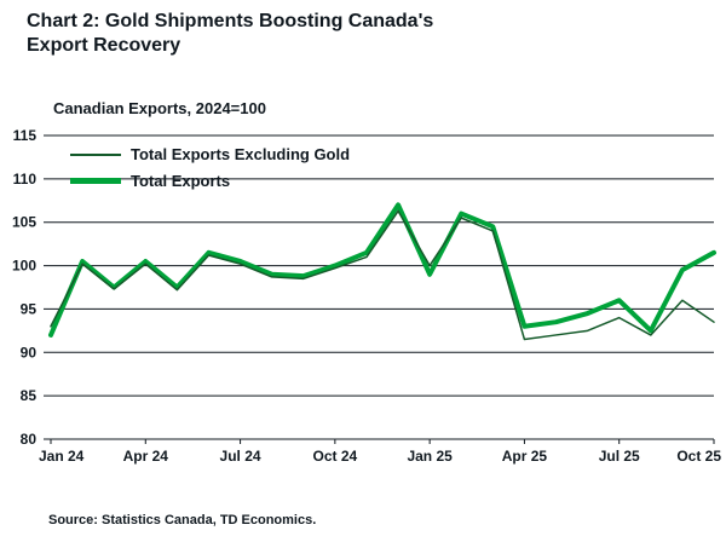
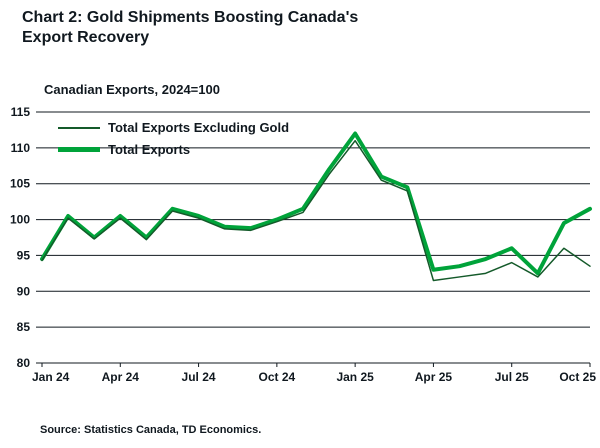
Total Exports/Jan 24: 92 -> 94
Total Exports Excluding Gold/Jan 24: 93 -> 94
Total Exports/Jan 25: 99 -> 112
Total Exports Excluding Gold/Jan 25: 100 -> 111
